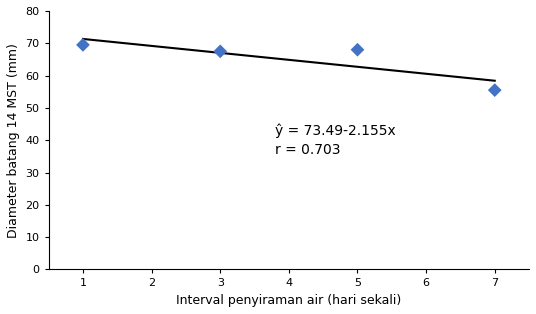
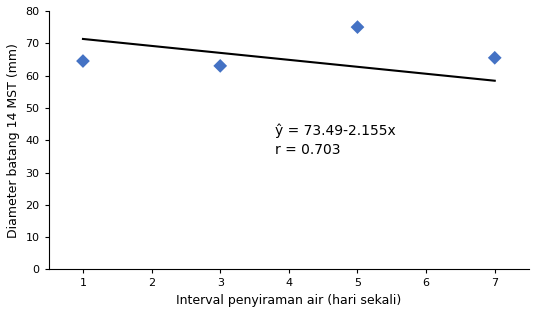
1: 69.5 -> 64.5
3: 67.5 -> 63.0
5: 68.0 -> 75.0
7: 55.5 -> 65.5
